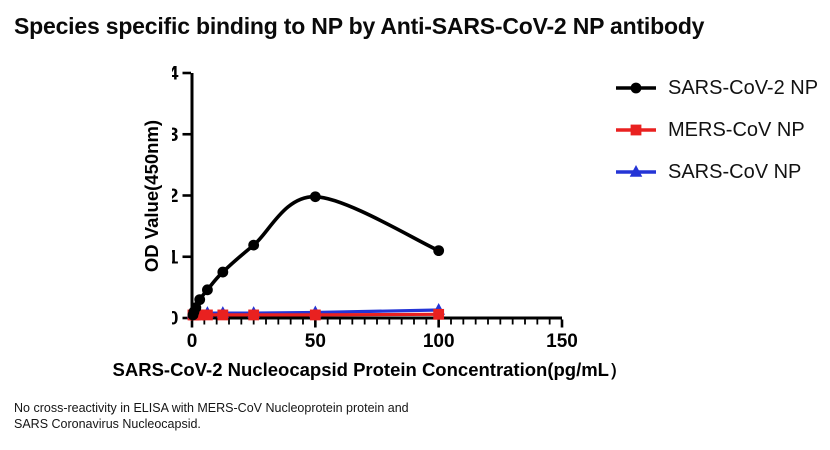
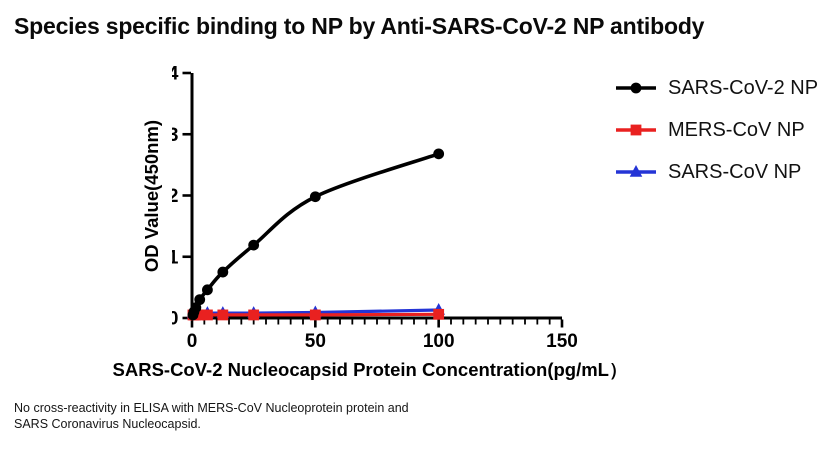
SARS-CoV-2 NP/100: 1.1 -> 2.7
